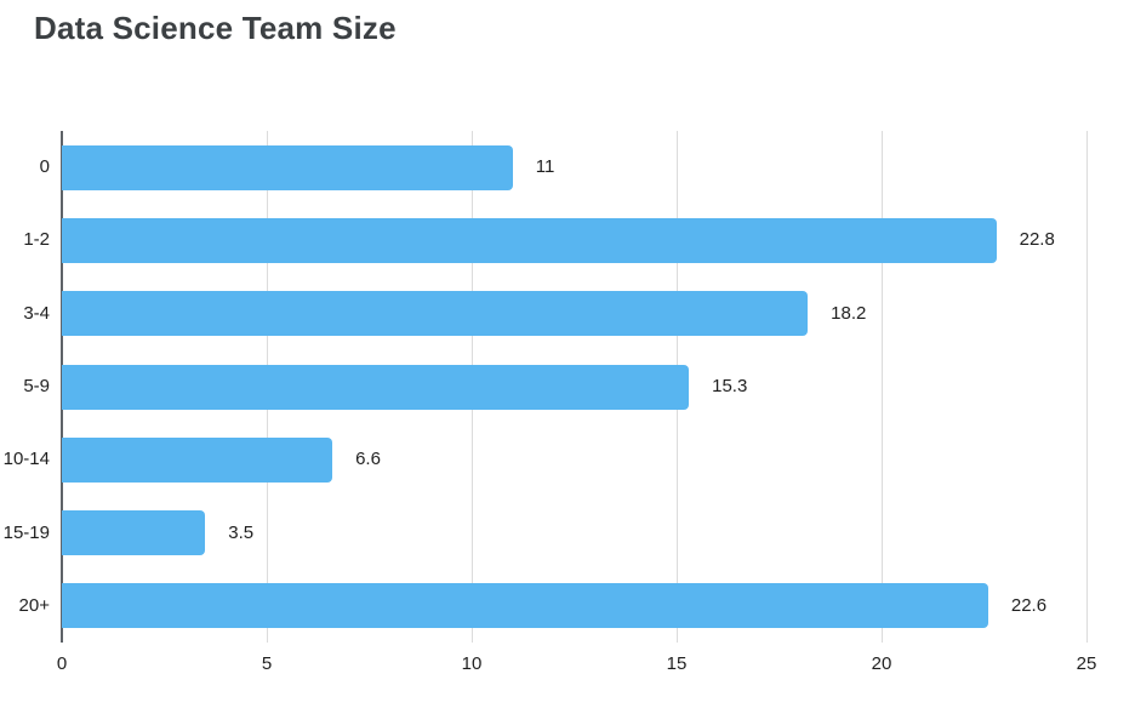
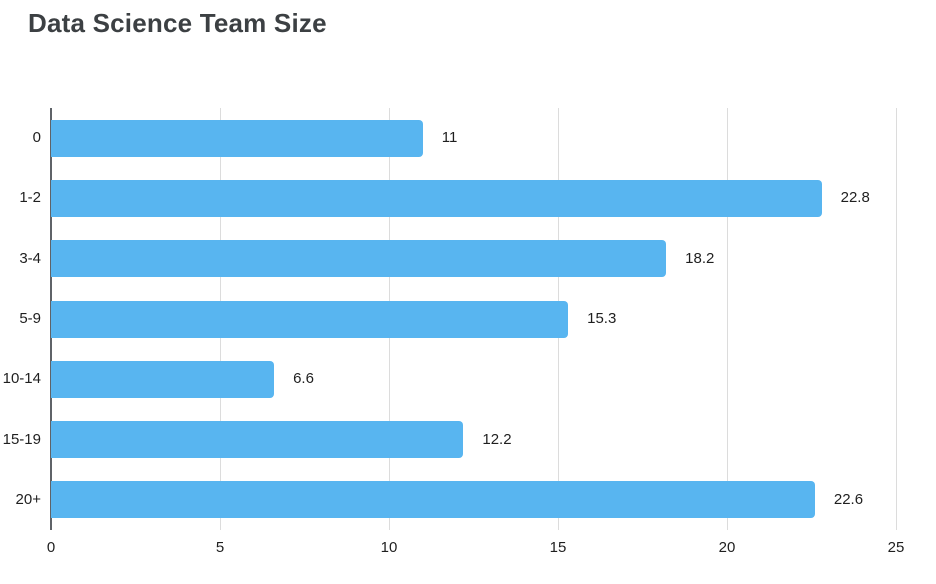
15-19: 3.5 -> 12.2
